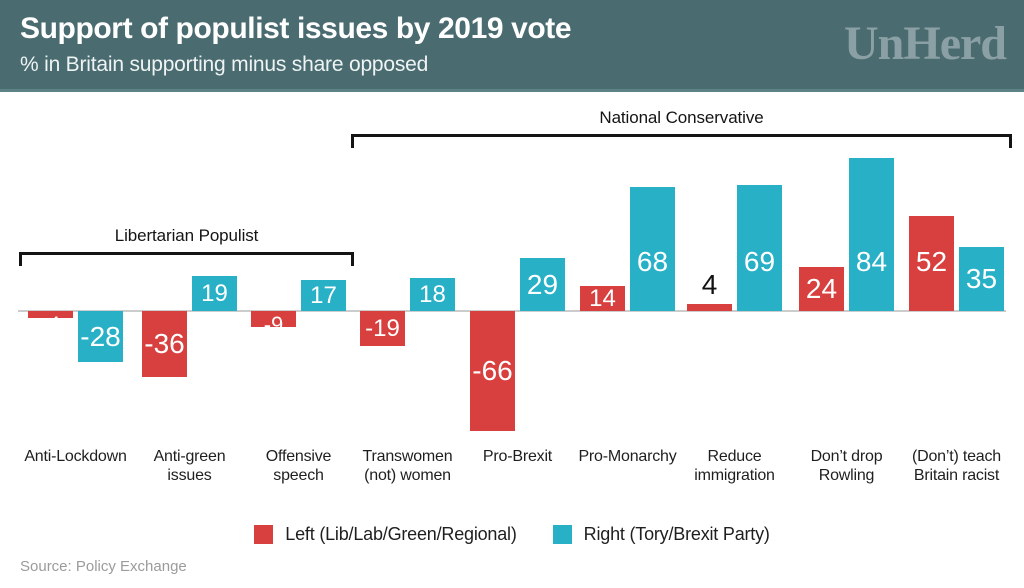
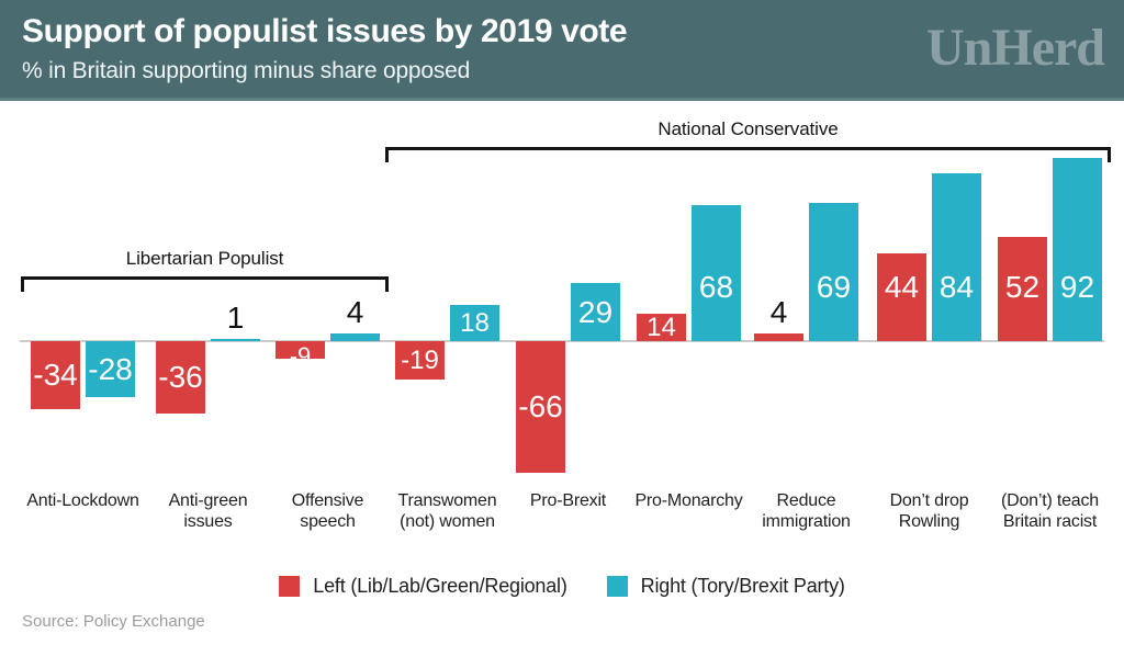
Left (Lib/Lab/Green/Regional)/Anti-Lockdown: -4 -> -34
Right (Tory/Brexit Party)/Anti-green issues: 19 -> 1
Right (Tory/Brexit Party)/Offensive speech: 17 -> 4
Left (Lib/Lab/Green/Regional)/Don’t drop Rowling: 24 -> 44
Right (Tory/Brexit Party)/(Don’t) teach Britain racist: 35 -> 92
